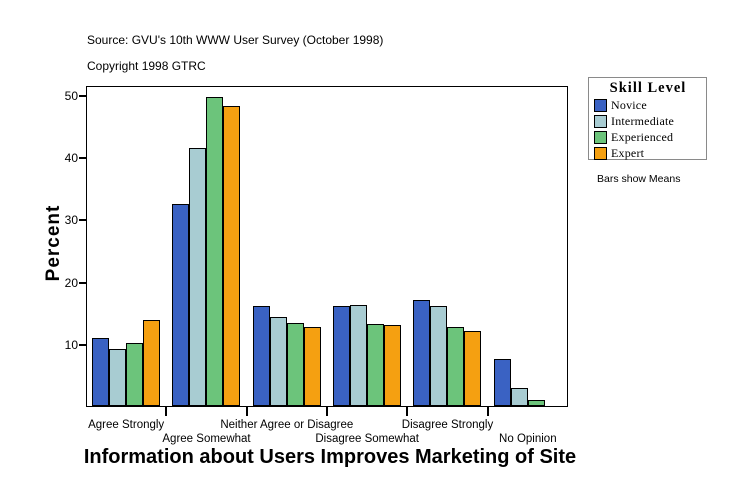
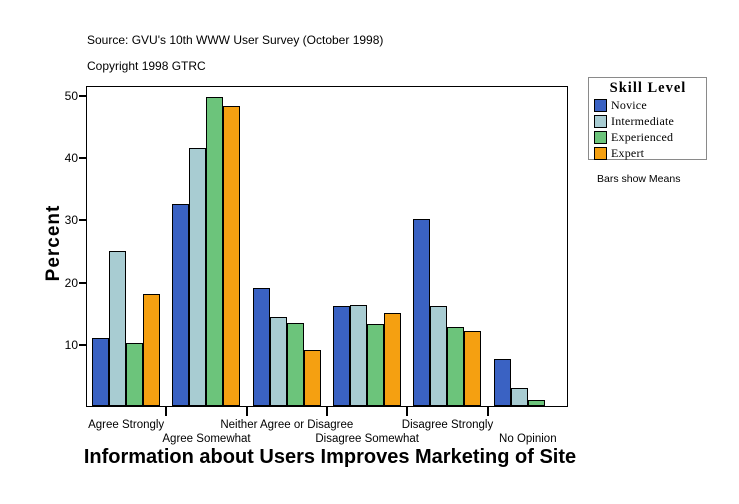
Intermediate/Agree Strongly: 9 -> 25
Expert/Agree Strongly: 14 -> 18
Novice/Neither Agree or Disagree: 16 -> 19
Expert/Neither Agree or Disagree: 13 -> 9
Expert/Disagree Somewhat: 13 -> 15
Novice/Disagree Strongly: 17 -> 30
